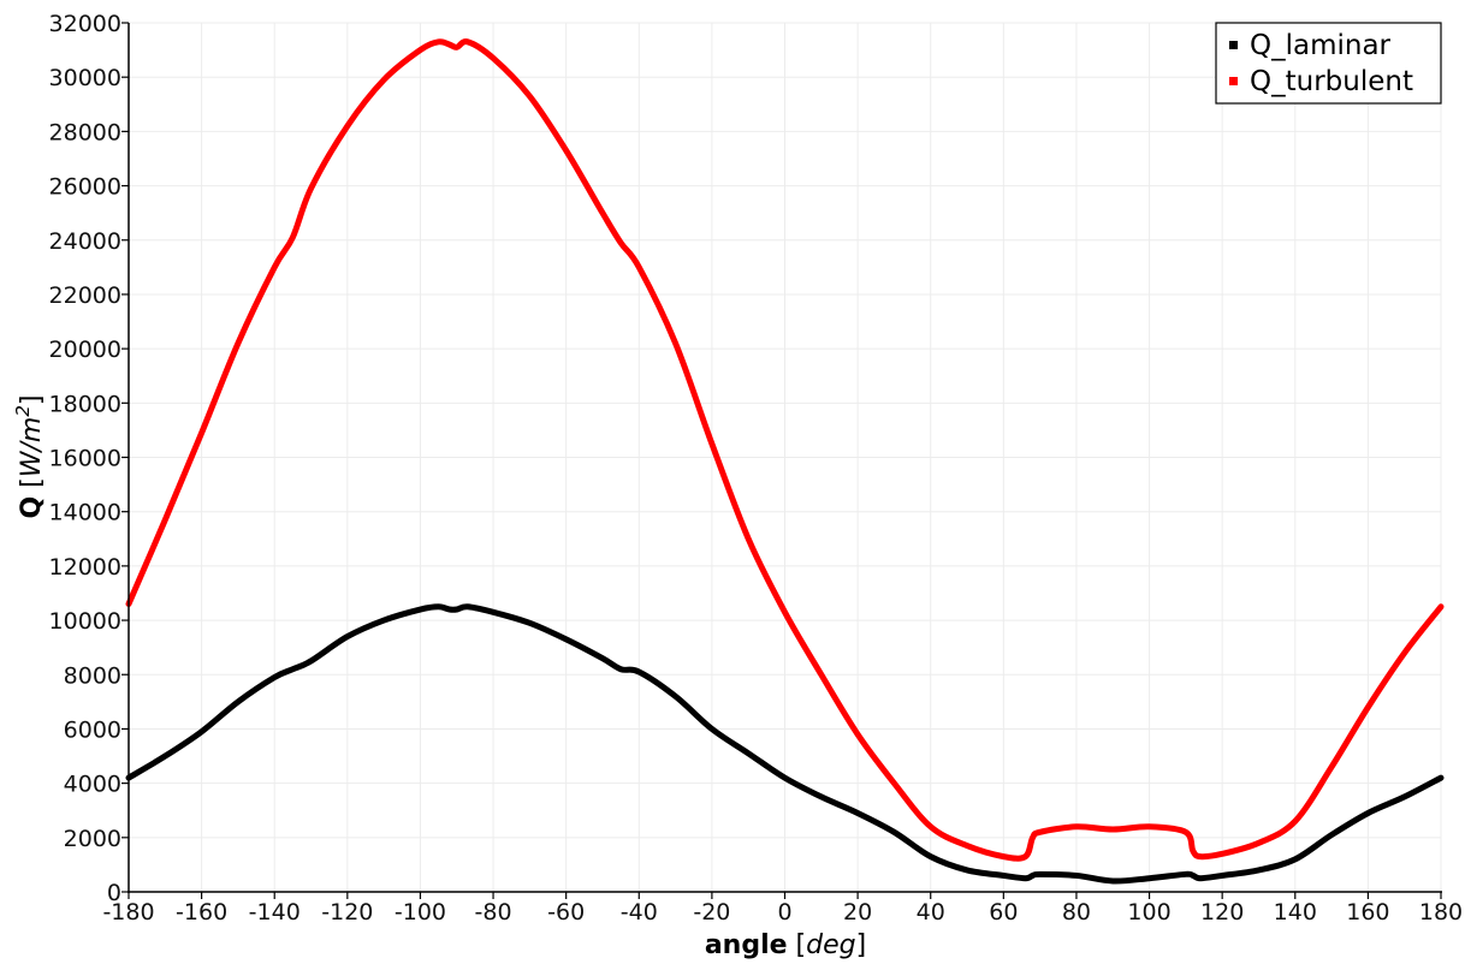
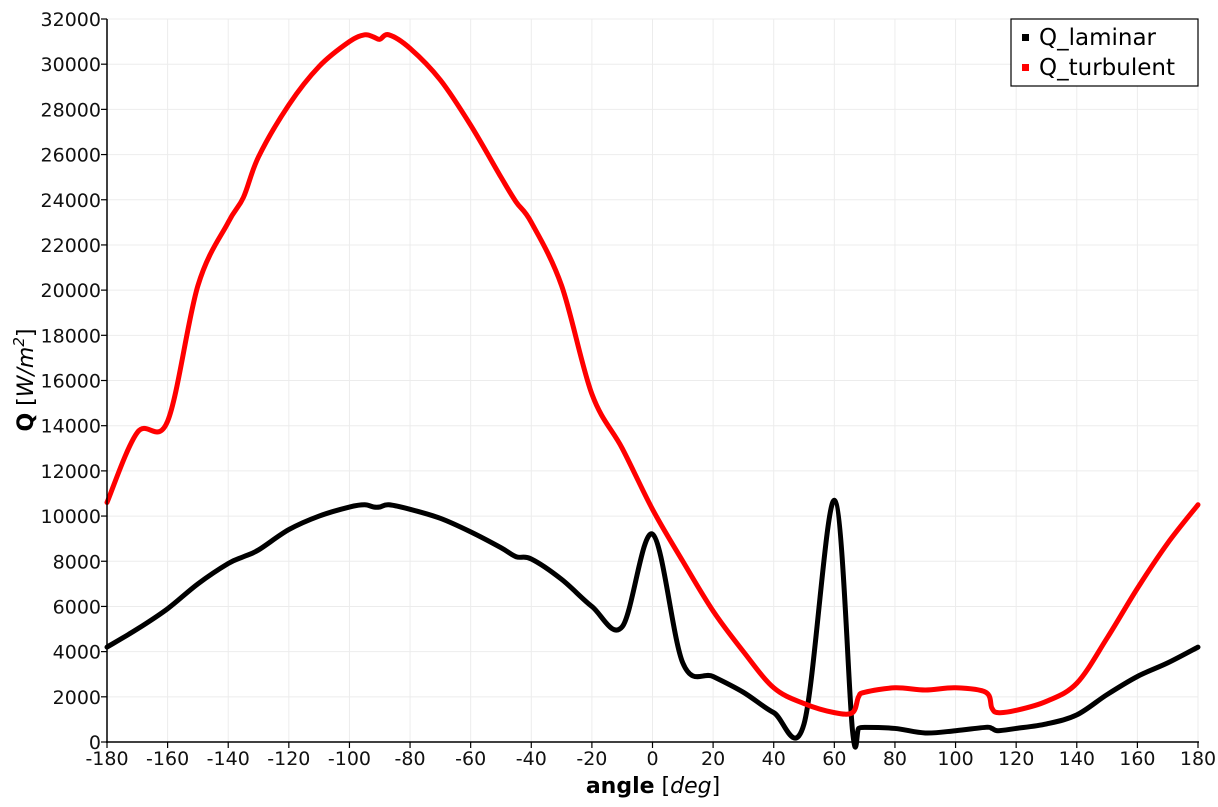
Q_turbulent/-160: 16900 -> 14200
Q_turbulent/-20: 16500 -> 15400
Q_laminar/0: 4200 -> 9200
Q_laminar/60: 600 -> 10700
